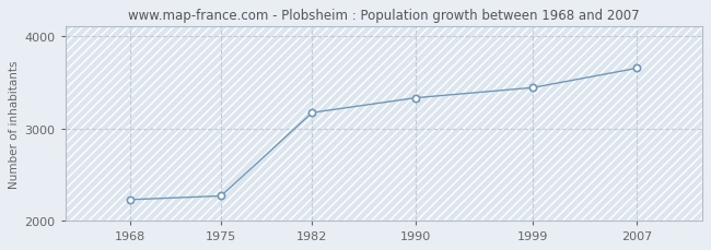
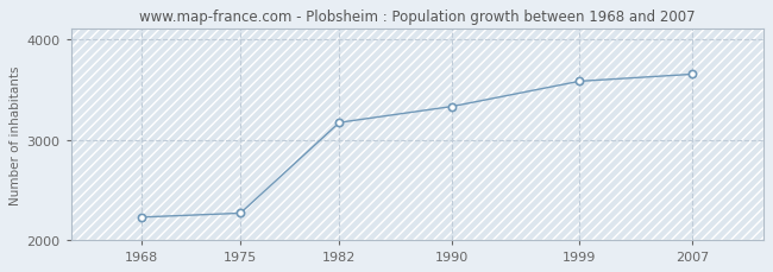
1999: 3440 -> 3580
